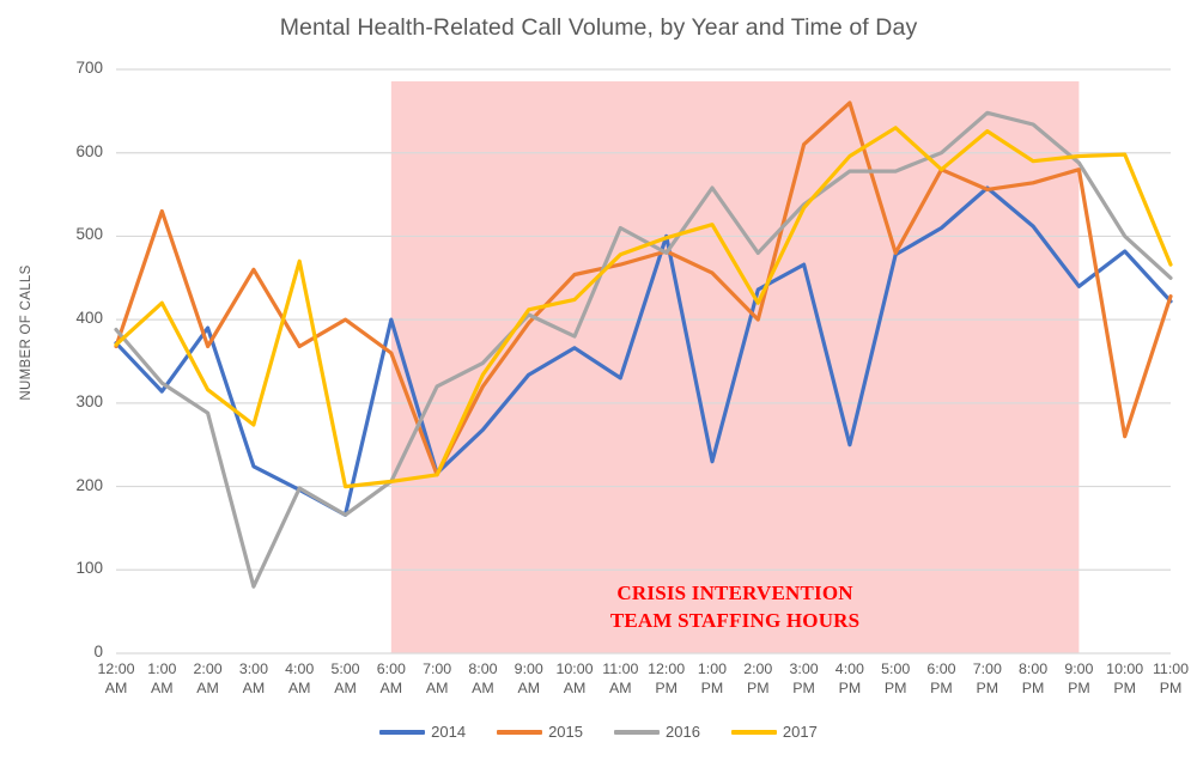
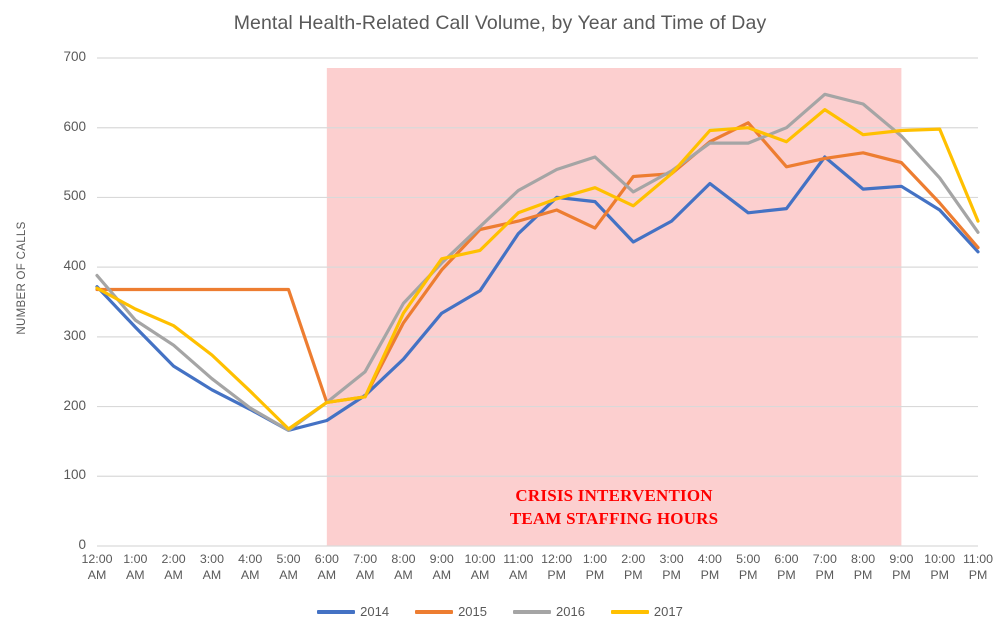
2015/1:00 AM: 530 -> 370
2017/1:00 AM: 420 -> 340
2014/2:00 AM: 390 -> 260
2015/3:00 AM: 460 -> 370
2016/3:00 AM: 80 -> 240
2017/4:00 AM: 470 -> 220
2015/5:00 AM: 400 -> 370
2017/5:00 AM: 200 -> 170
2014/6:00 AM: 400 -> 180
2015/6:00 AM: 360 -> 210
2016/7:00 AM: 320 -> 250
2016/10:00 AM: 380 -> 460
2014/11:00 AM: 330 -> 450
2016/12:00 PM: 480 -> 540
2014/1:00 PM: 230 -> 490
2015/2:00 PM: 400 -> 530
2016/2:00 PM: 480 -> 510
2017/2:00 PM: 420 -> 490
2015/3:00 PM: 610 -> 530
2014/4:00 PM: 250 -> 520
2015/4:00 PM: 660 -> 580
2015/5:00 PM: 480 -> 610
2017/5:00 PM: 630 -> 600
2014/6:00 PM: 510 -> 480
2015/6:00 PM: 580 -> 540
2014/9:00 PM: 440 -> 520
2015/9:00 PM: 580 -> 550
2015/10:00 PM: 260 -> 490
2016/10:00 PM: 500 -> 530
